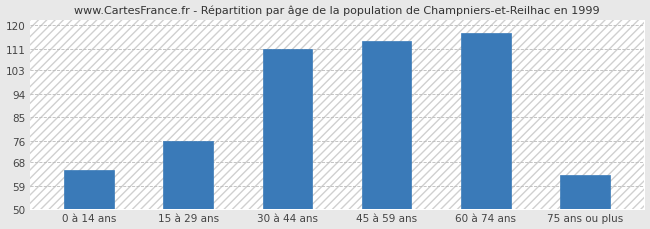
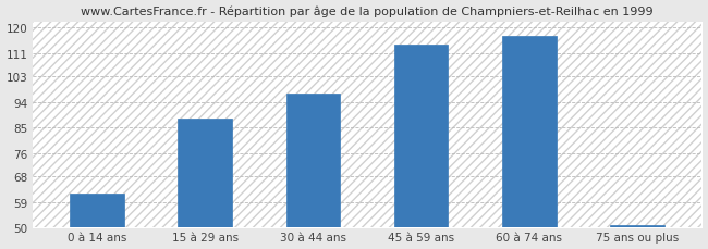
0 à 14 ans: 65 -> 62
15 à 29 ans: 76 -> 88
30 à 44 ans: 111 -> 97
75 ans ou plus: 63 -> 51
